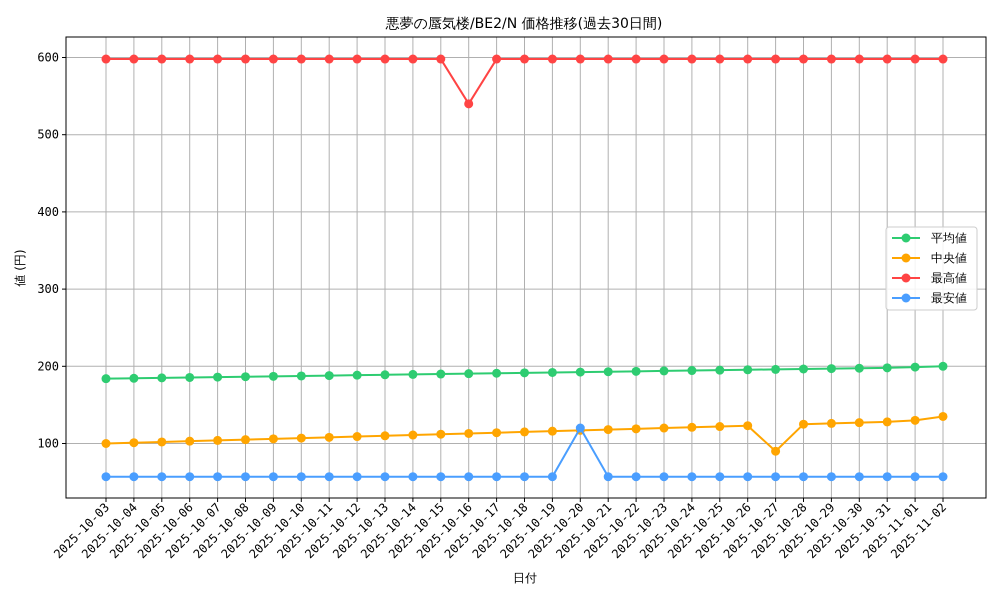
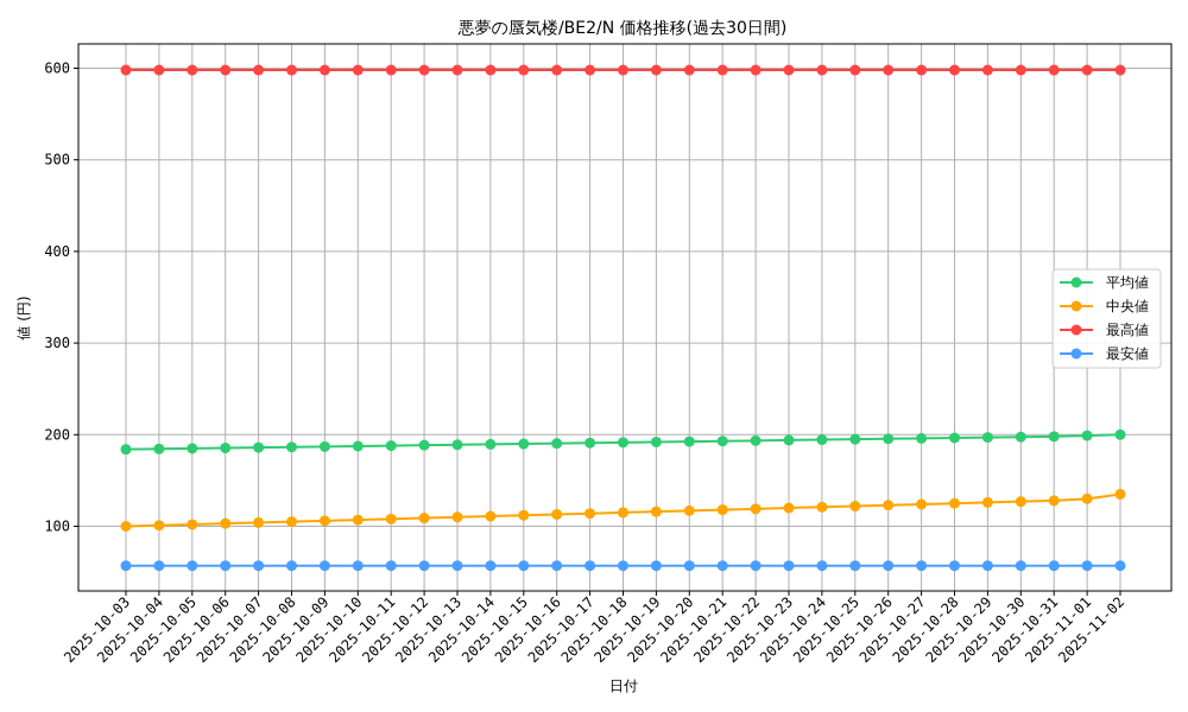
最高値/2025-10-16: 540 -> 600
最安値/2025-10-20: 120 -> 60
中央値/2025-10-27: 90 -> 120
